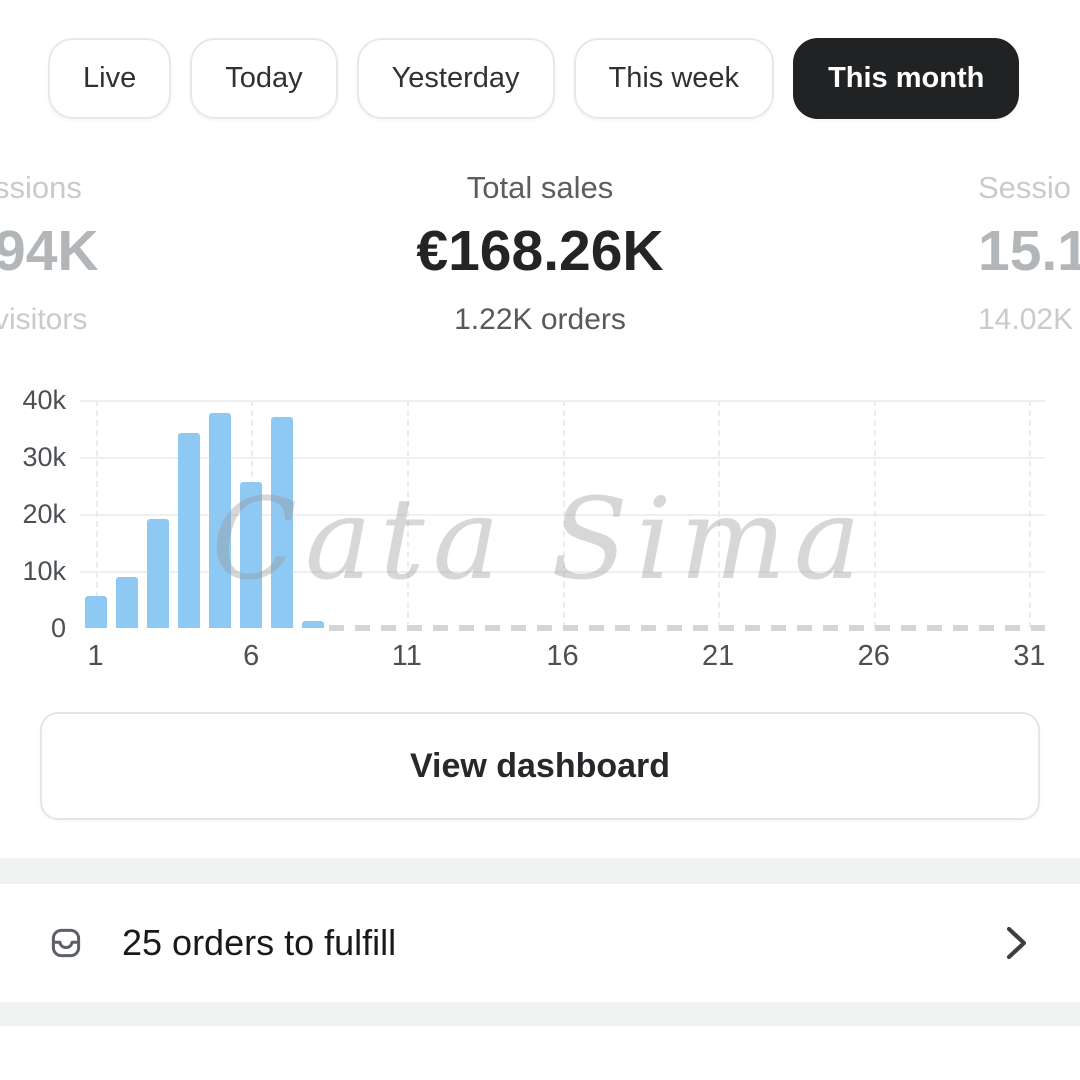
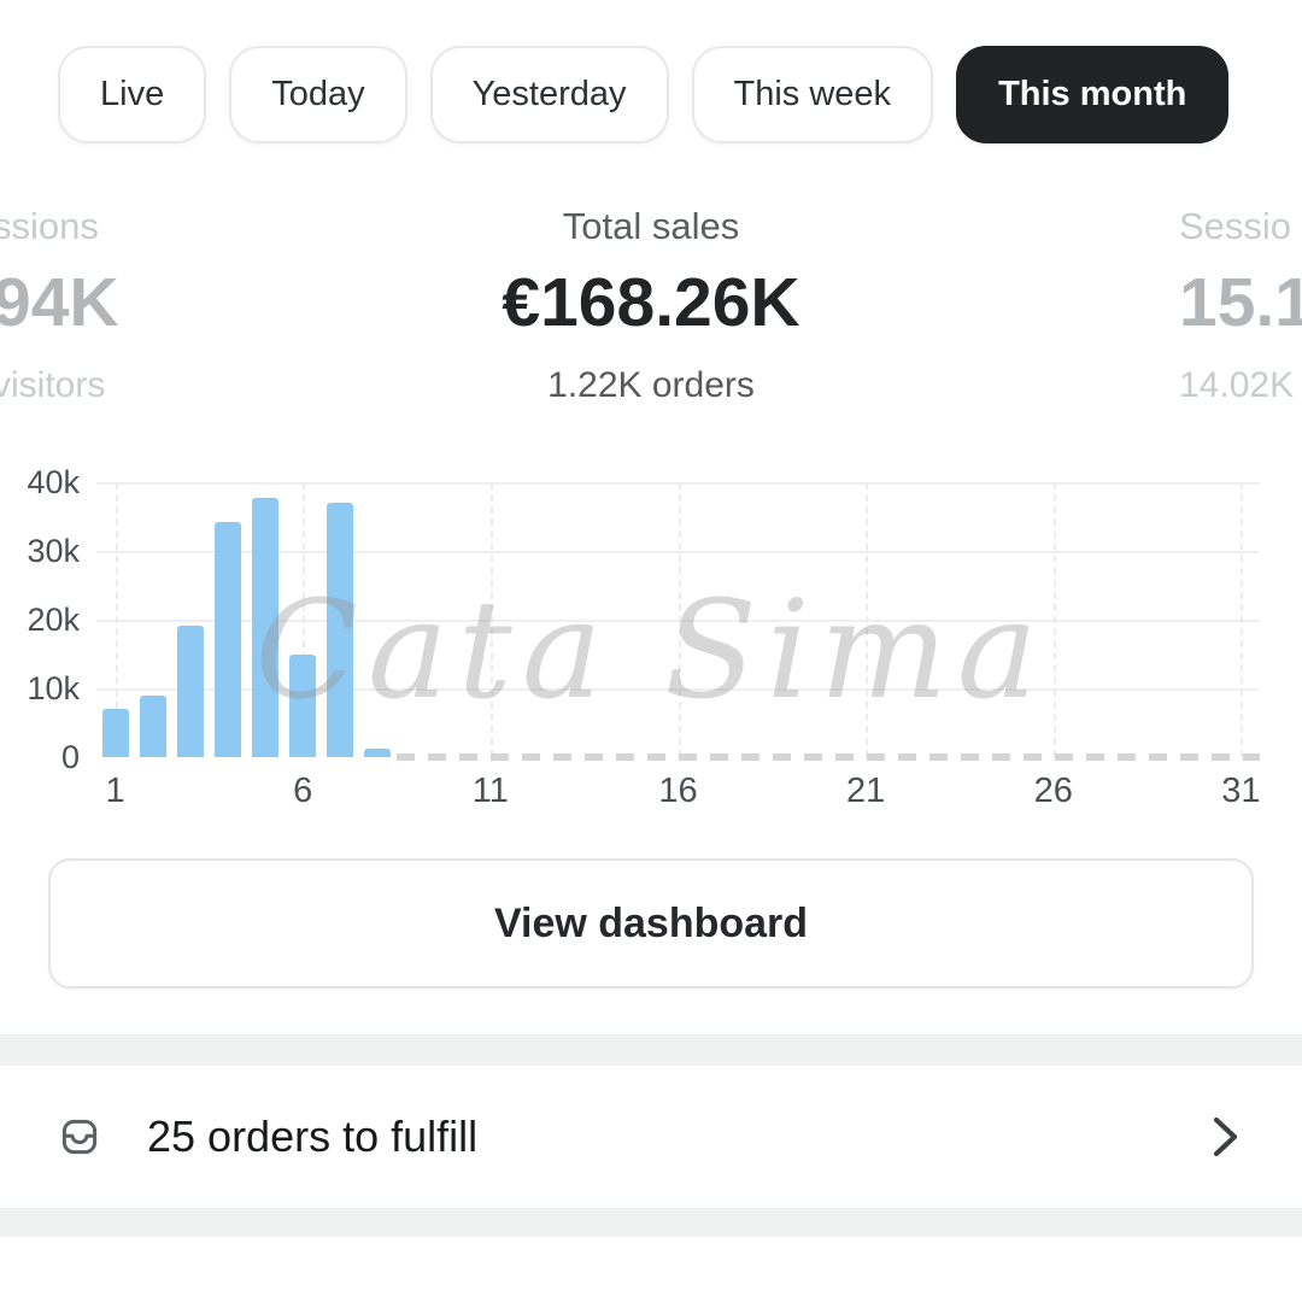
1: 6k -> 7k
6: 26k -> 15k
